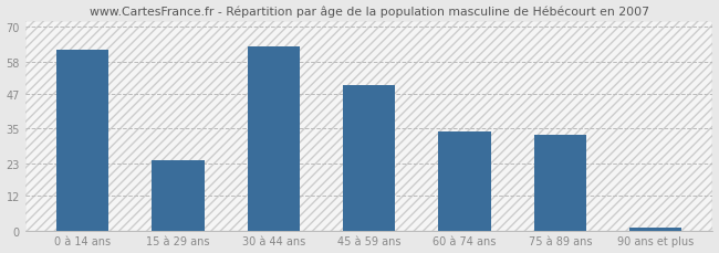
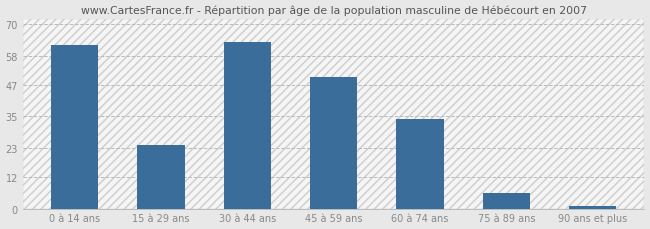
75 à 89 ans: 33 -> 6
